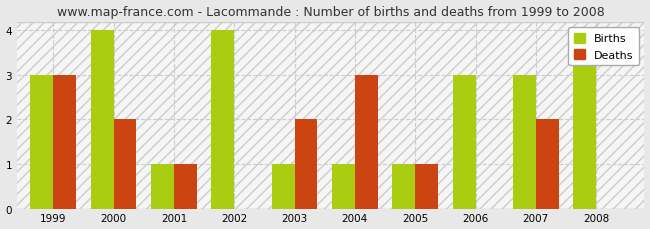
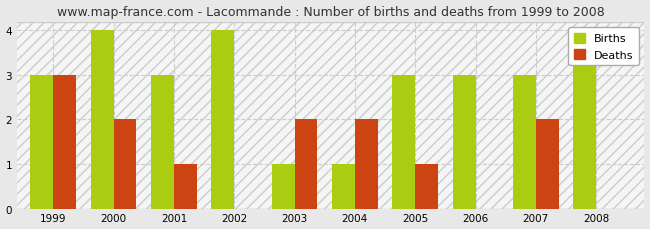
Births/2001: 1 -> 3
Deaths/2004: 3 -> 2
Births/2005: 1 -> 3
